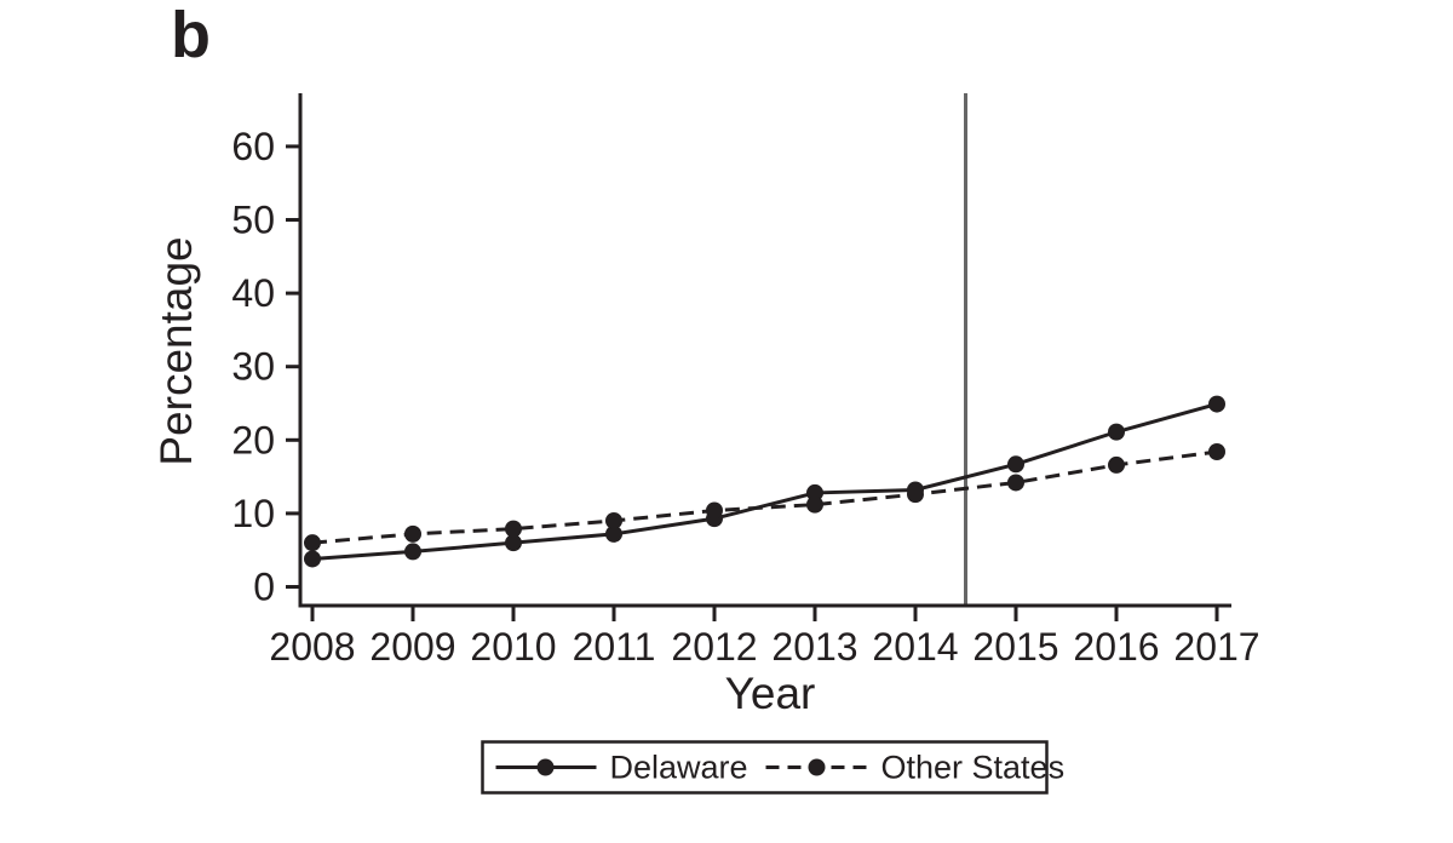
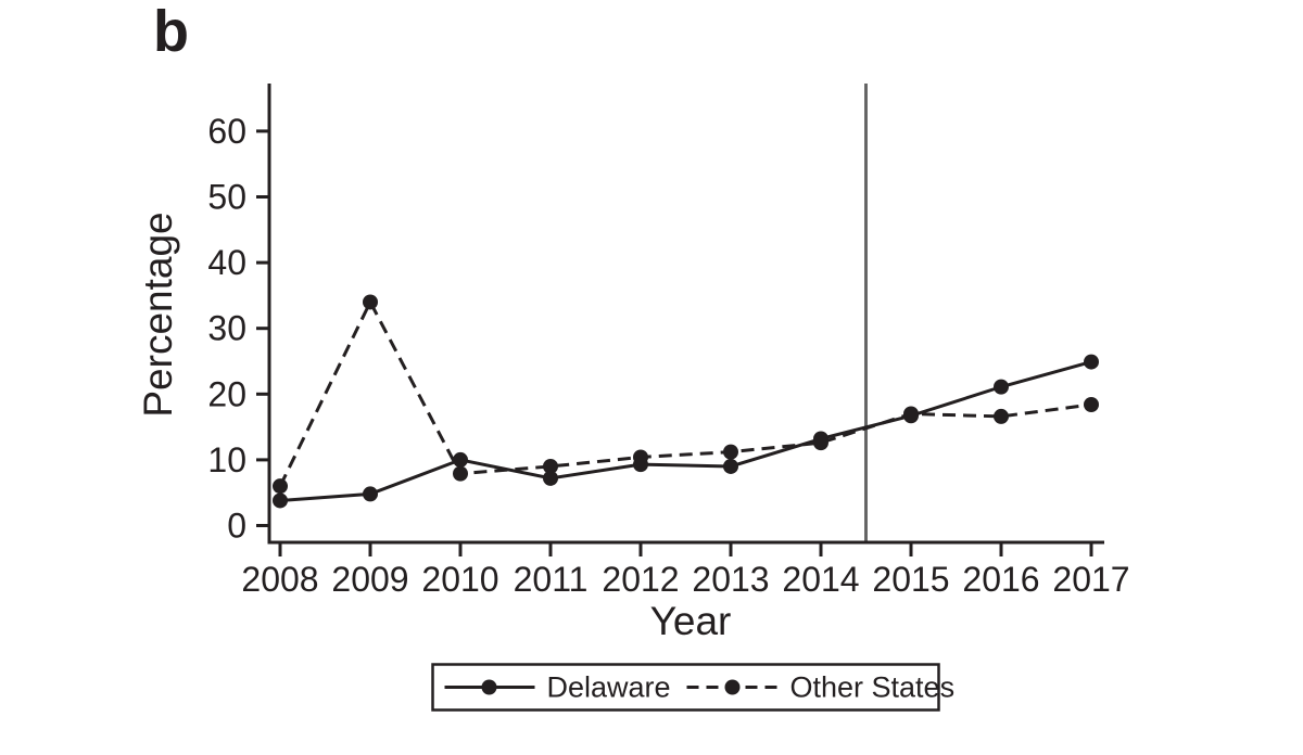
Other States/2009: 7 -> 34
Delaware/2010: 6 -> 10
Delaware/2013: 13 -> 9
Other States/2015: 14 -> 17
